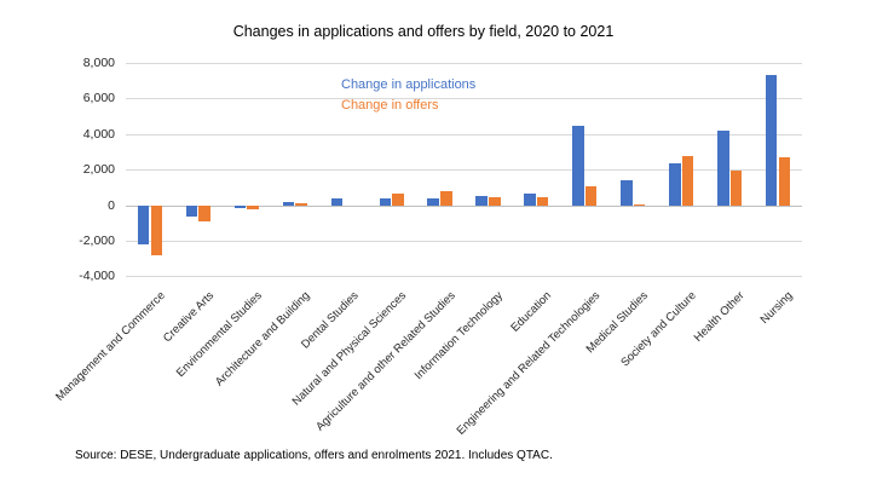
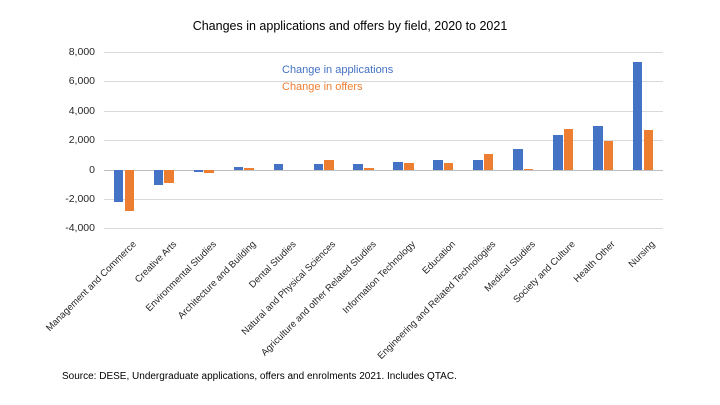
Change in applications/Creative Arts: -600 -> -1000
Change in offers/Agriculture and other Related Studies: 800 -> 200
Change in applications/Engineering and Related Technologies: 4500 -> 700
Change in applications/Health Other: 4200 -> 3000
